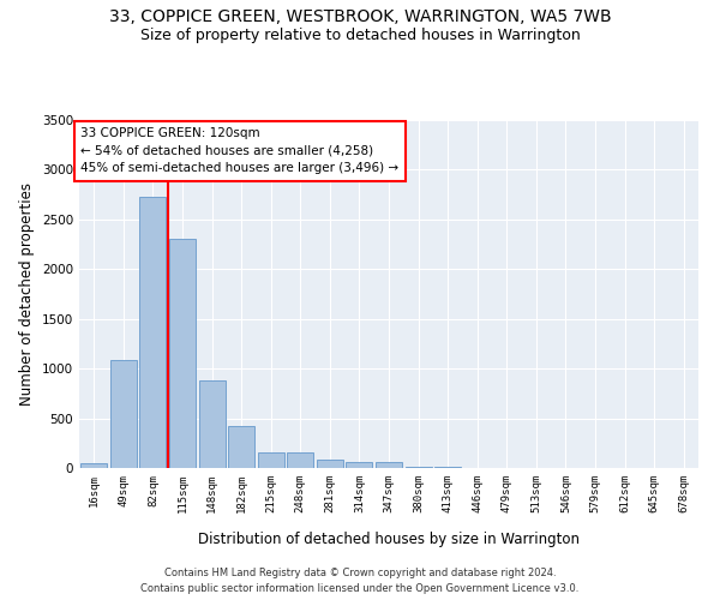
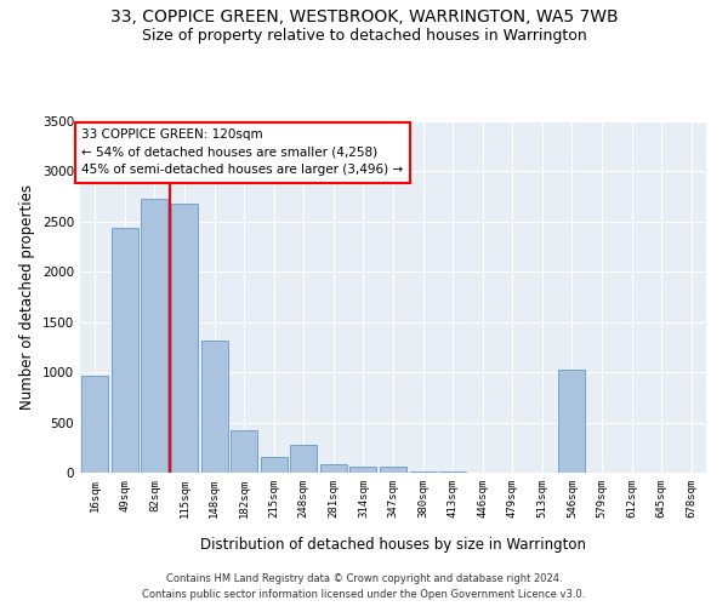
16sqm: 50 -> 960
49sqm: 1090 -> 2440
115sqm: 2310 -> 2680
148sqm: 880 -> 1320
248sqm: 160 -> 280
546sqm: 0 -> 1020
